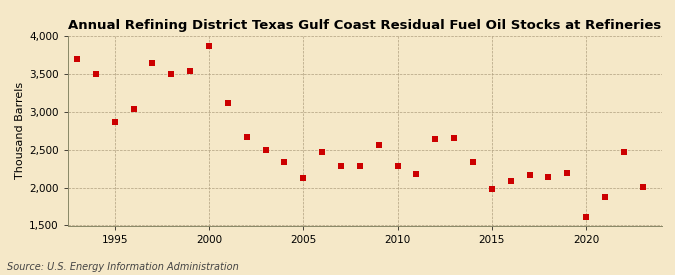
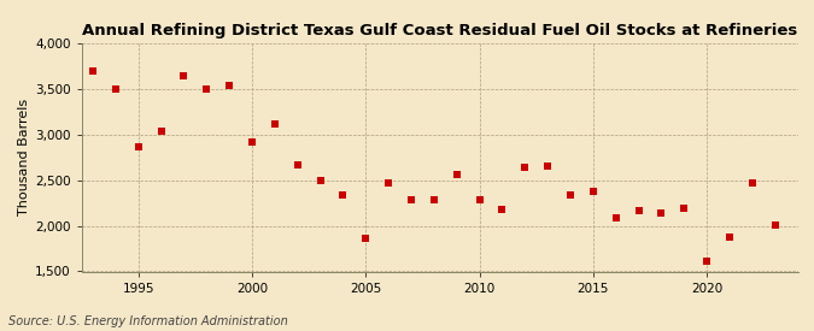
2000: 3,860 -> 2,920
2005: 2,130 -> 1,860
2015: 1,980 -> 2,380
